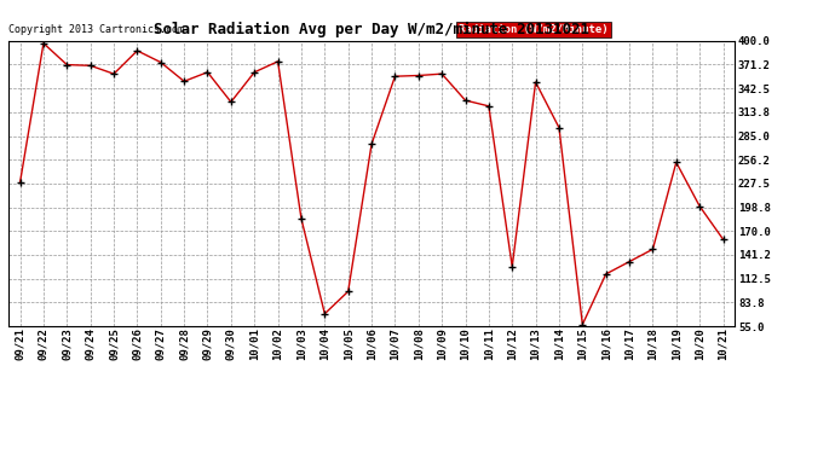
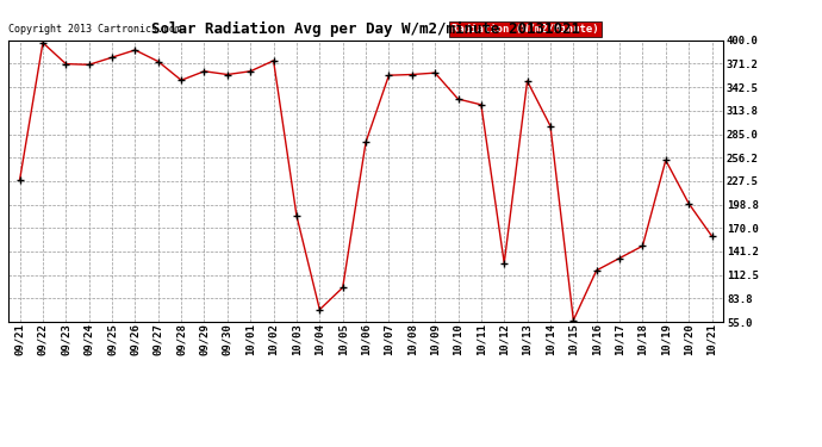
09/25: 360 -> 379
09/30: 326 -> 358
